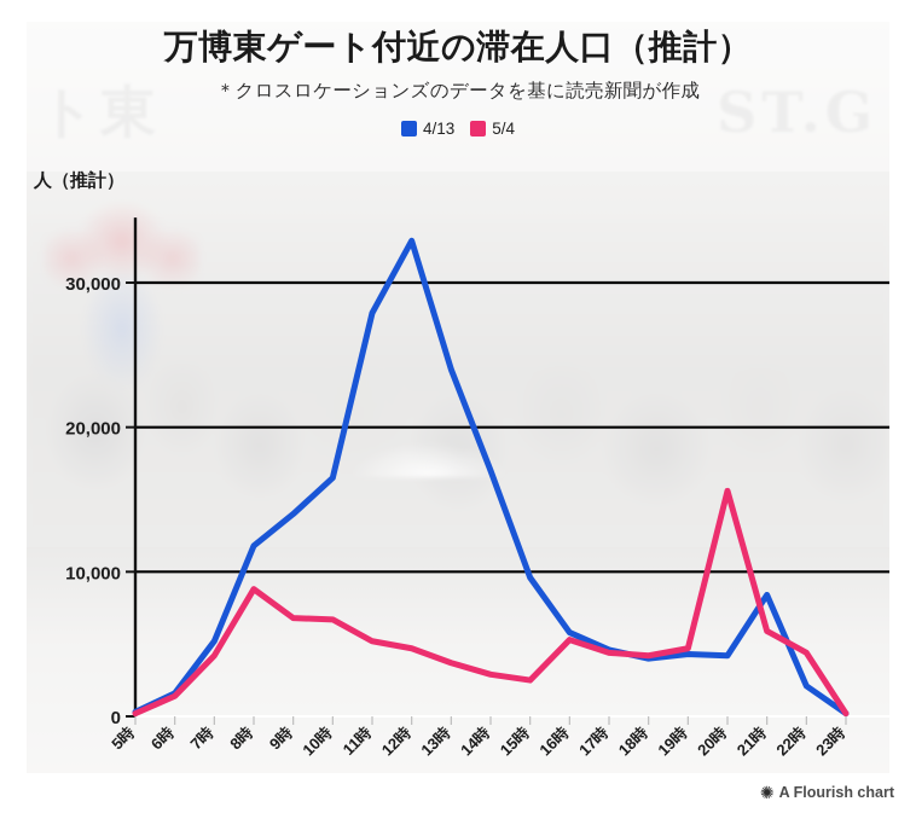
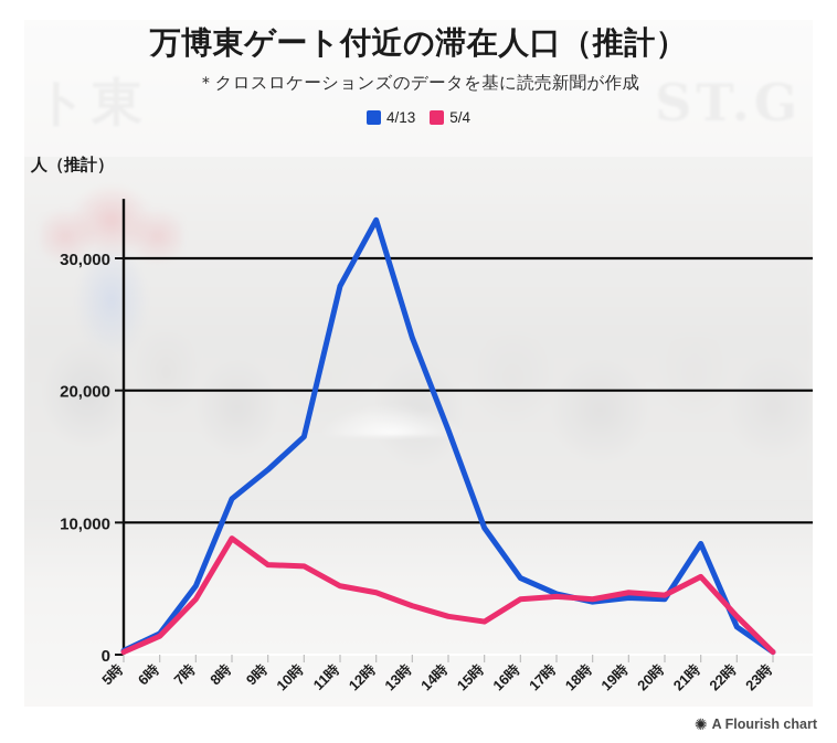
5/4/16時: 5300 -> 4200
5/4/20時: 15600 -> 4500
5/4/22時: 4400 -> 2900
